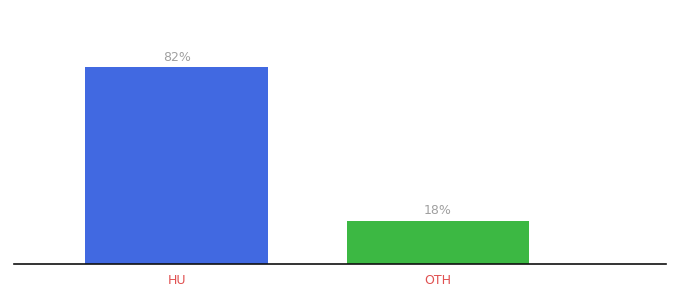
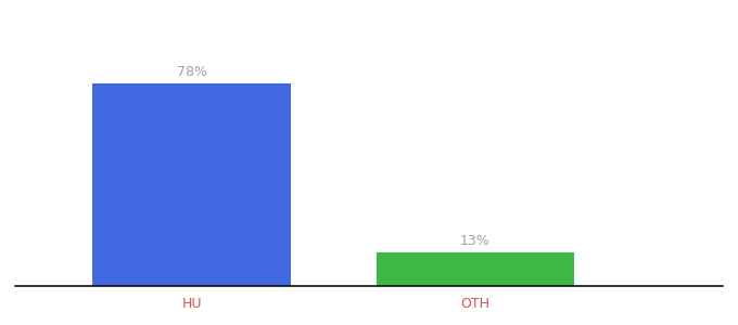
HU: 82% -> 78%
OTH: 18% -> 13%
